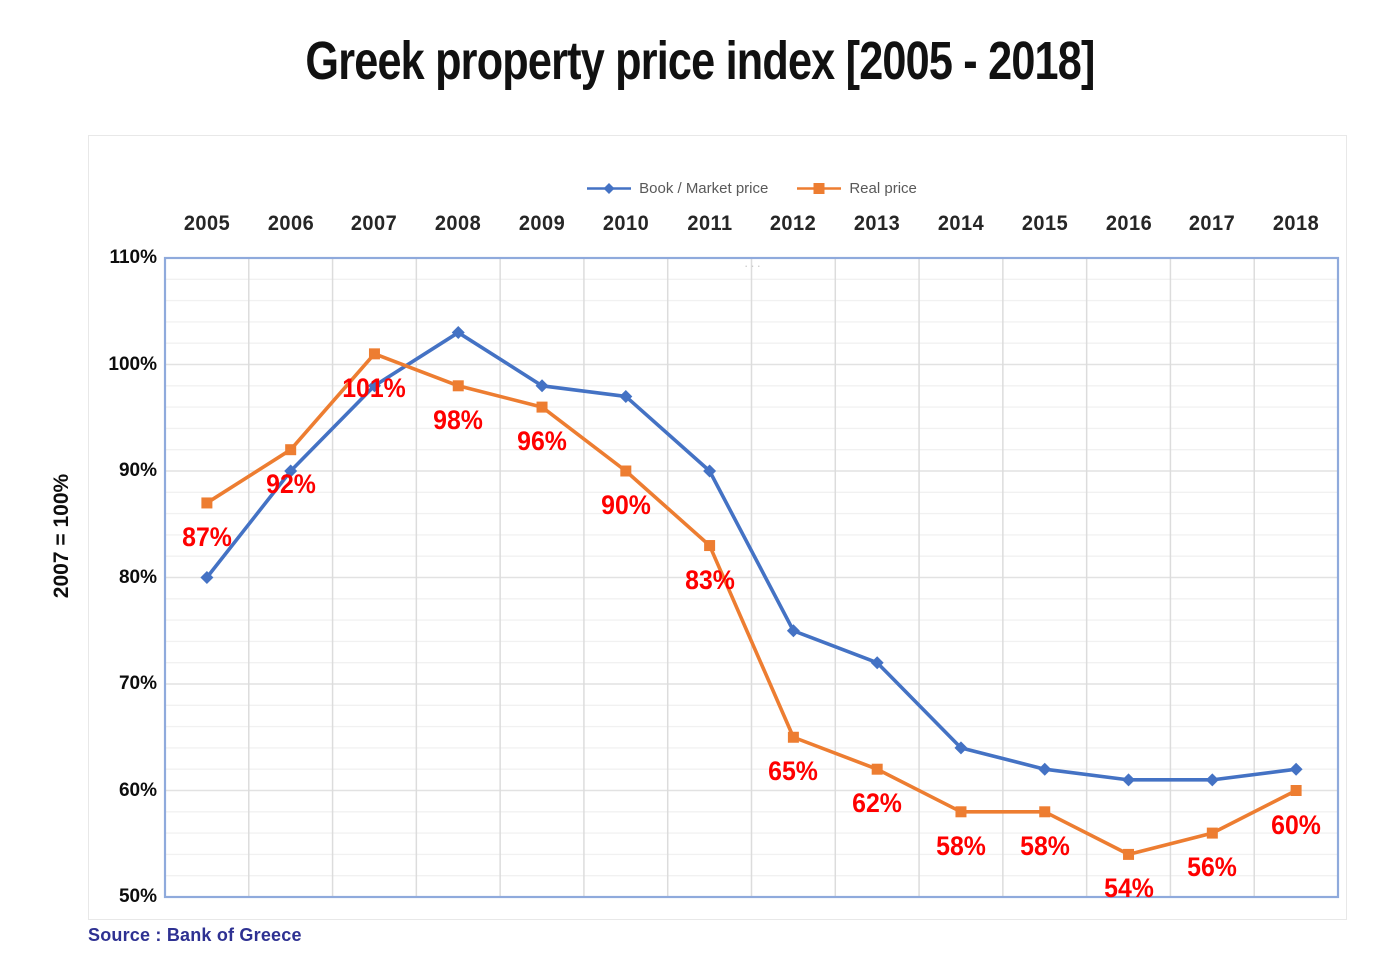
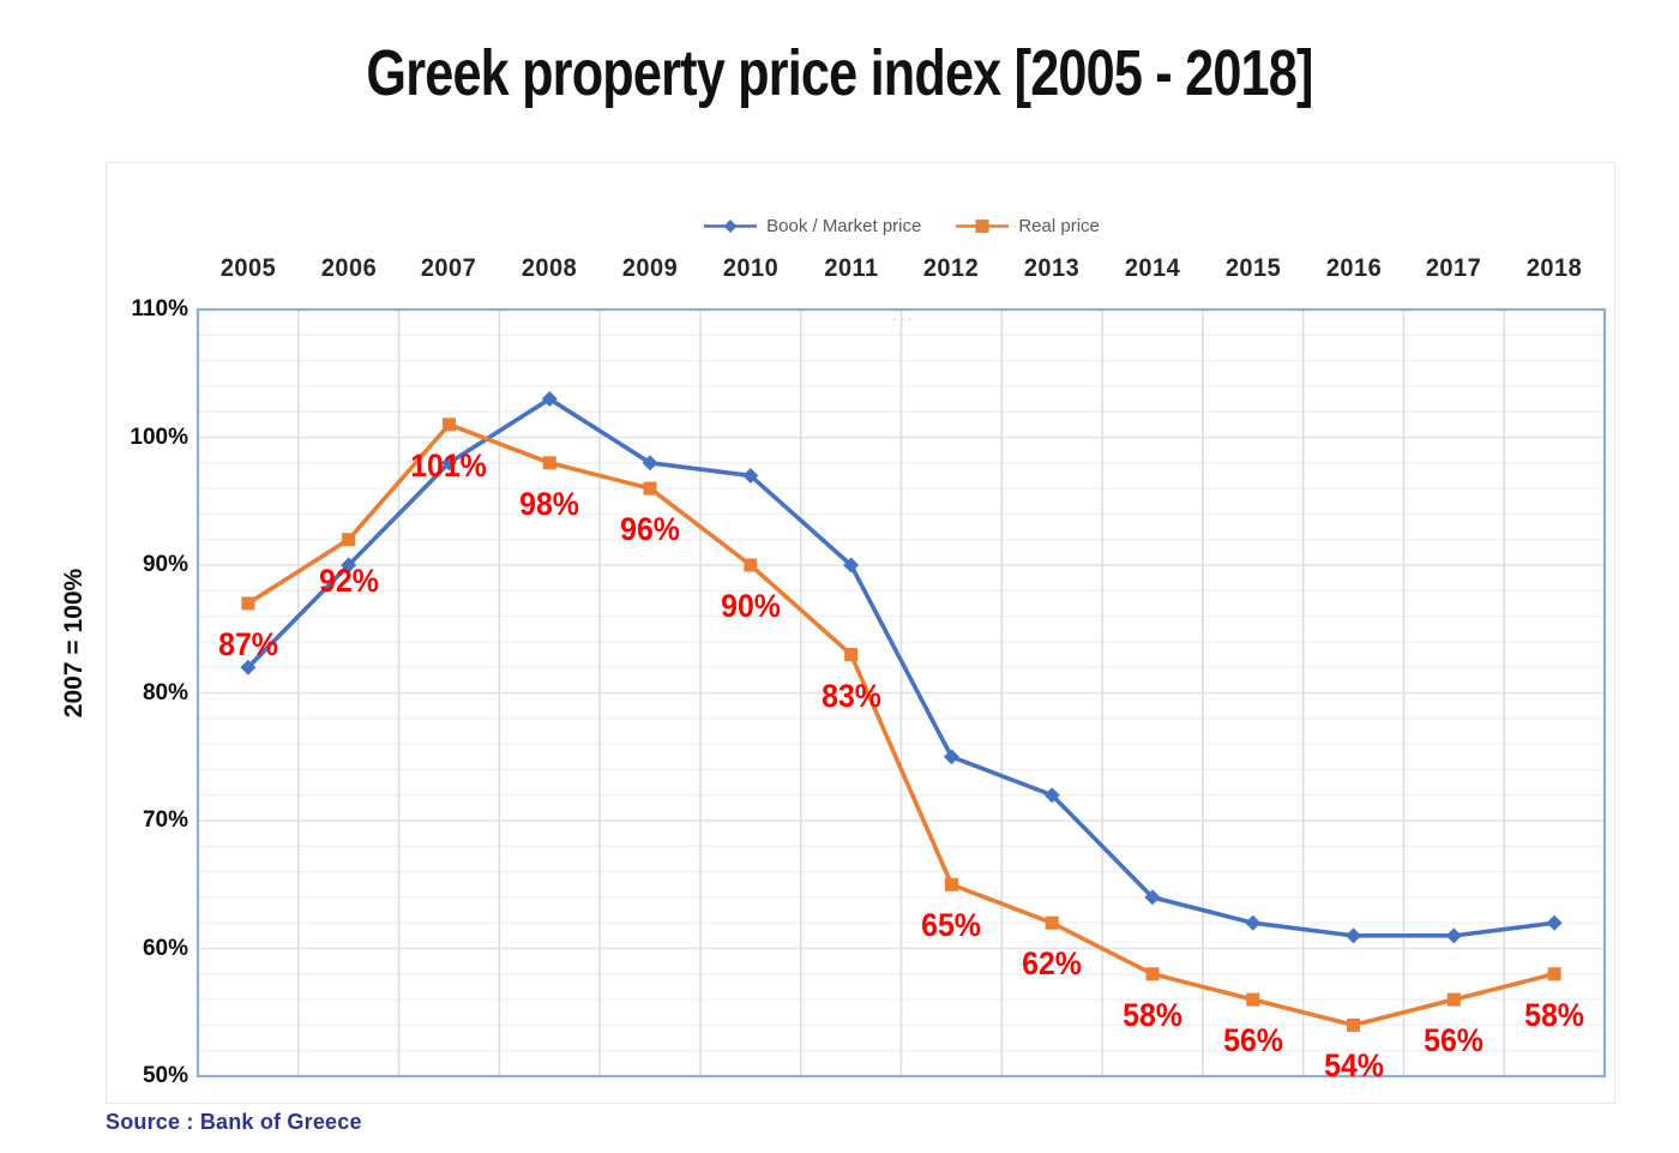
Book / Market price/2005: 80% -> 82%
Real price/2015: 58% -> 56%
Real price/2018: 60% -> 58%
